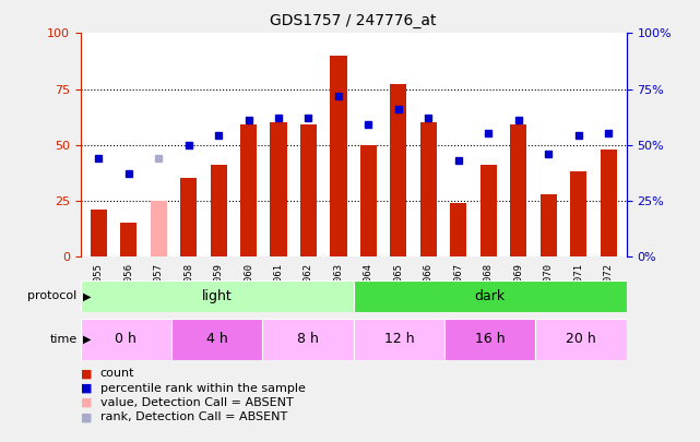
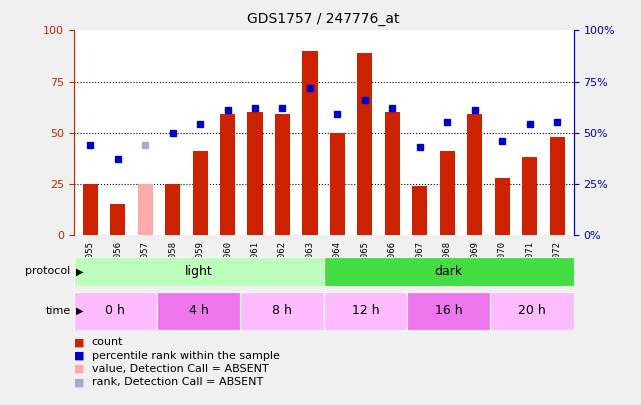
GSM77055: 21 -> 25
GSM77058: 35 -> 25
GSM77065: 77 -> 89
